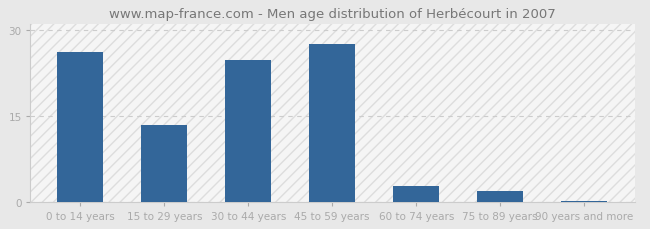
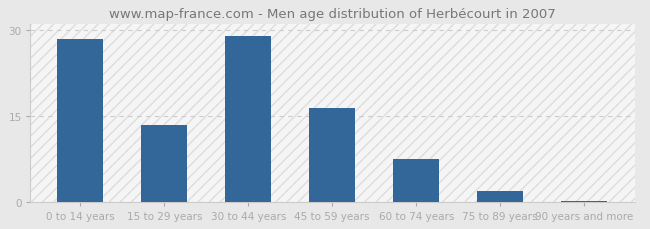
0 to 14 years: 26.2 -> 28.5
30 to 44 years: 24.8 -> 29.0
45 to 59 years: 27.6 -> 16.5
60 to 74 years: 2.8 -> 7.5
